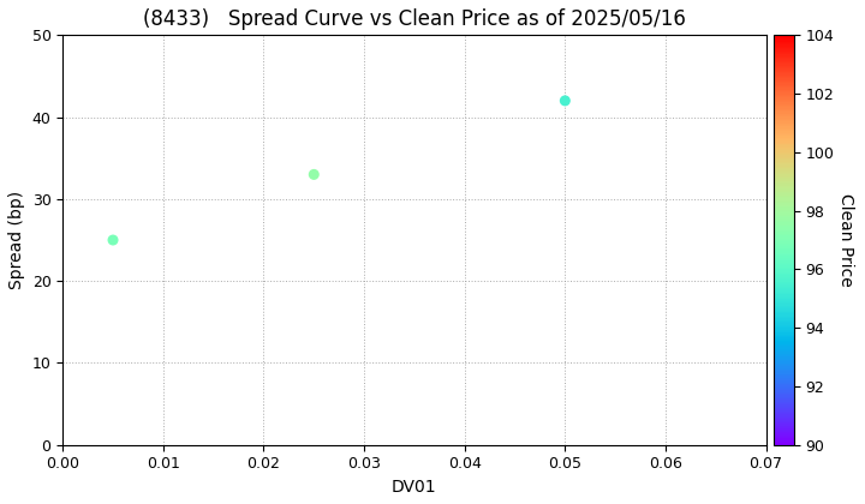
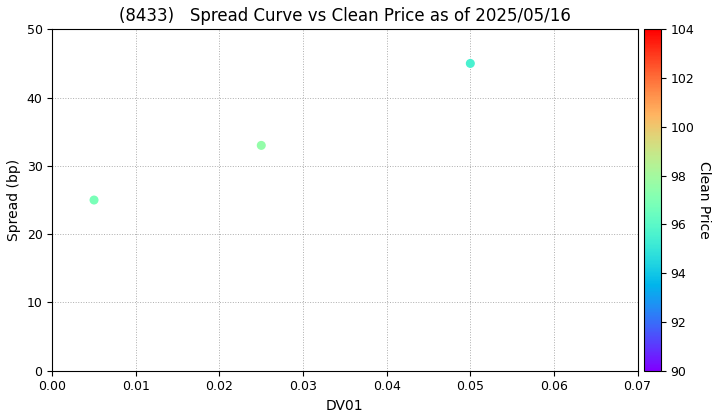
0.05: 42 -> 45
